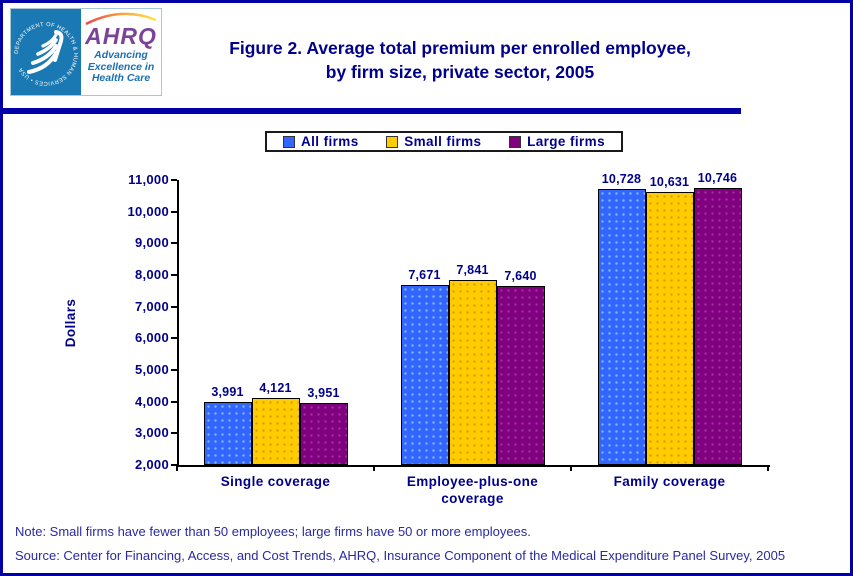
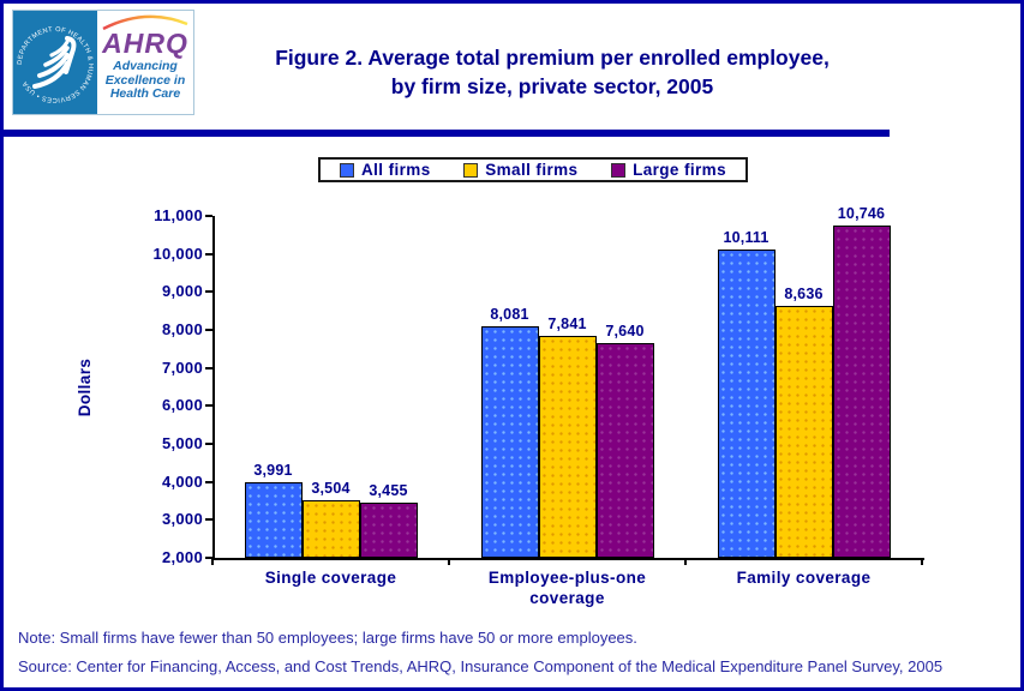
Small firms/Single coverage: 4,121 -> 3,504
Large firms/Single coverage: 3,951 -> 3,455
All firms/Employee-plus-one coverage: 7,671 -> 8,081
All firms/Family coverage: 10,728 -> 10,111
Small firms/Family coverage: 10,631 -> 8,636
